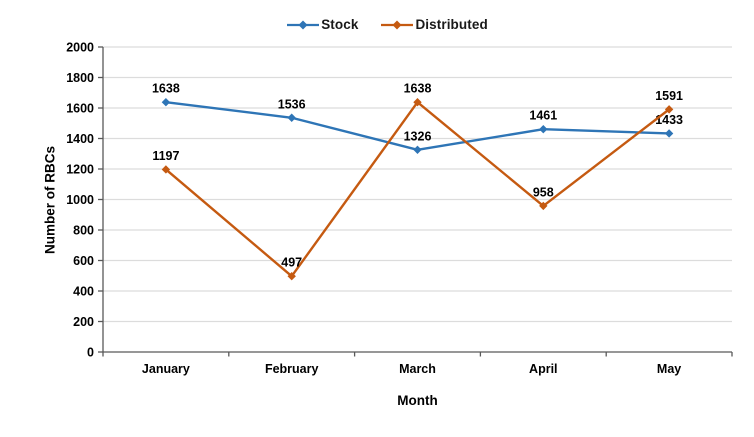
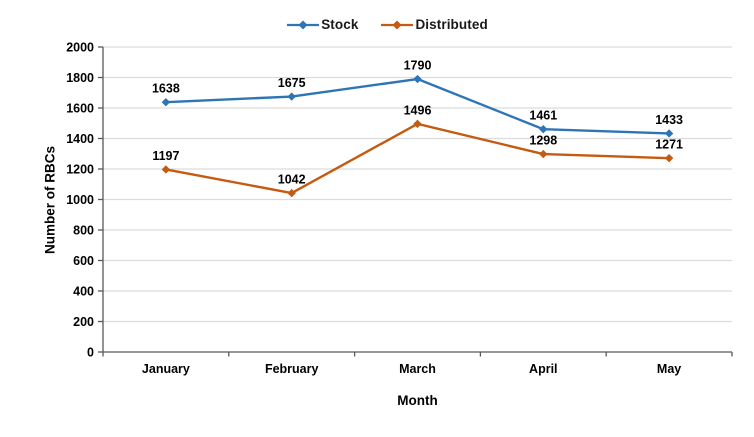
Stock/February: 1536 -> 1675
Distributed/February: 497 -> 1042
Stock/March: 1326 -> 1790
Distributed/March: 1638 -> 1496
Distributed/April: 958 -> 1298
Distributed/May: 1591 -> 1271
